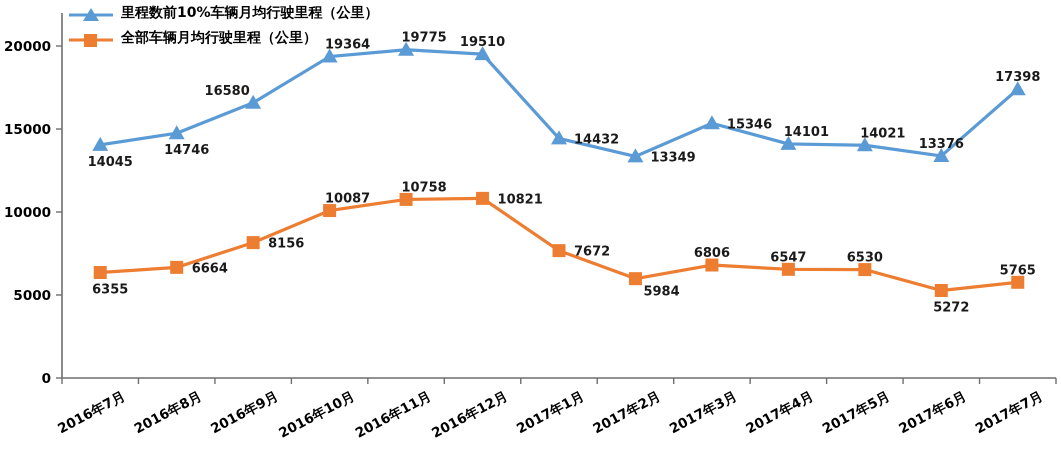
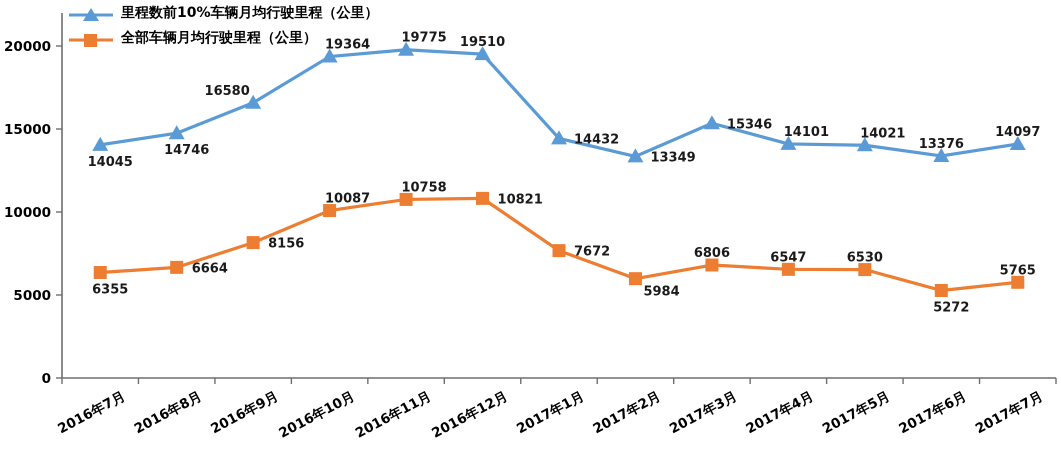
里程数前10%车辆月均行驶里程（公里）/2017年7月: 17398 -> 14097
